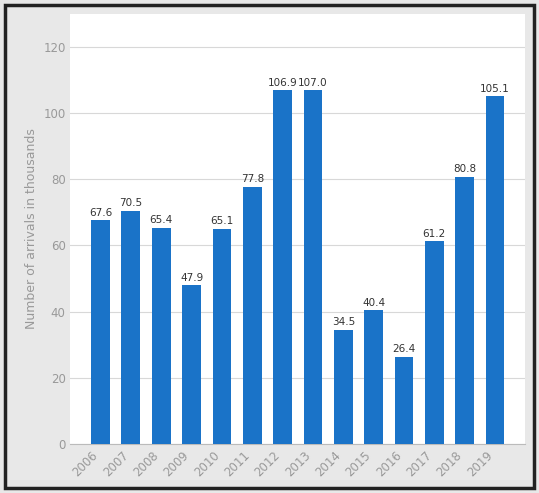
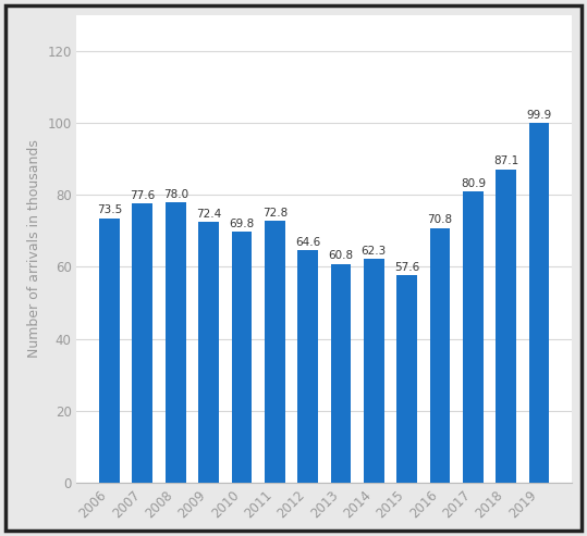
2006: 67.6 -> 73.5
2007: 70.5 -> 77.6
2008: 65.4 -> 78.0
2009: 47.9 -> 72.4
2010: 65.1 -> 69.8
2011: 77.8 -> 72.8
2012: 106.9 -> 64.6
2013: 107.0 -> 60.8
2014: 34.5 -> 62.3
2015: 40.4 -> 57.6
2016: 26.4 -> 70.8
2017: 61.2 -> 80.9
2018: 80.8 -> 87.1
2019: 105.1 -> 99.9
